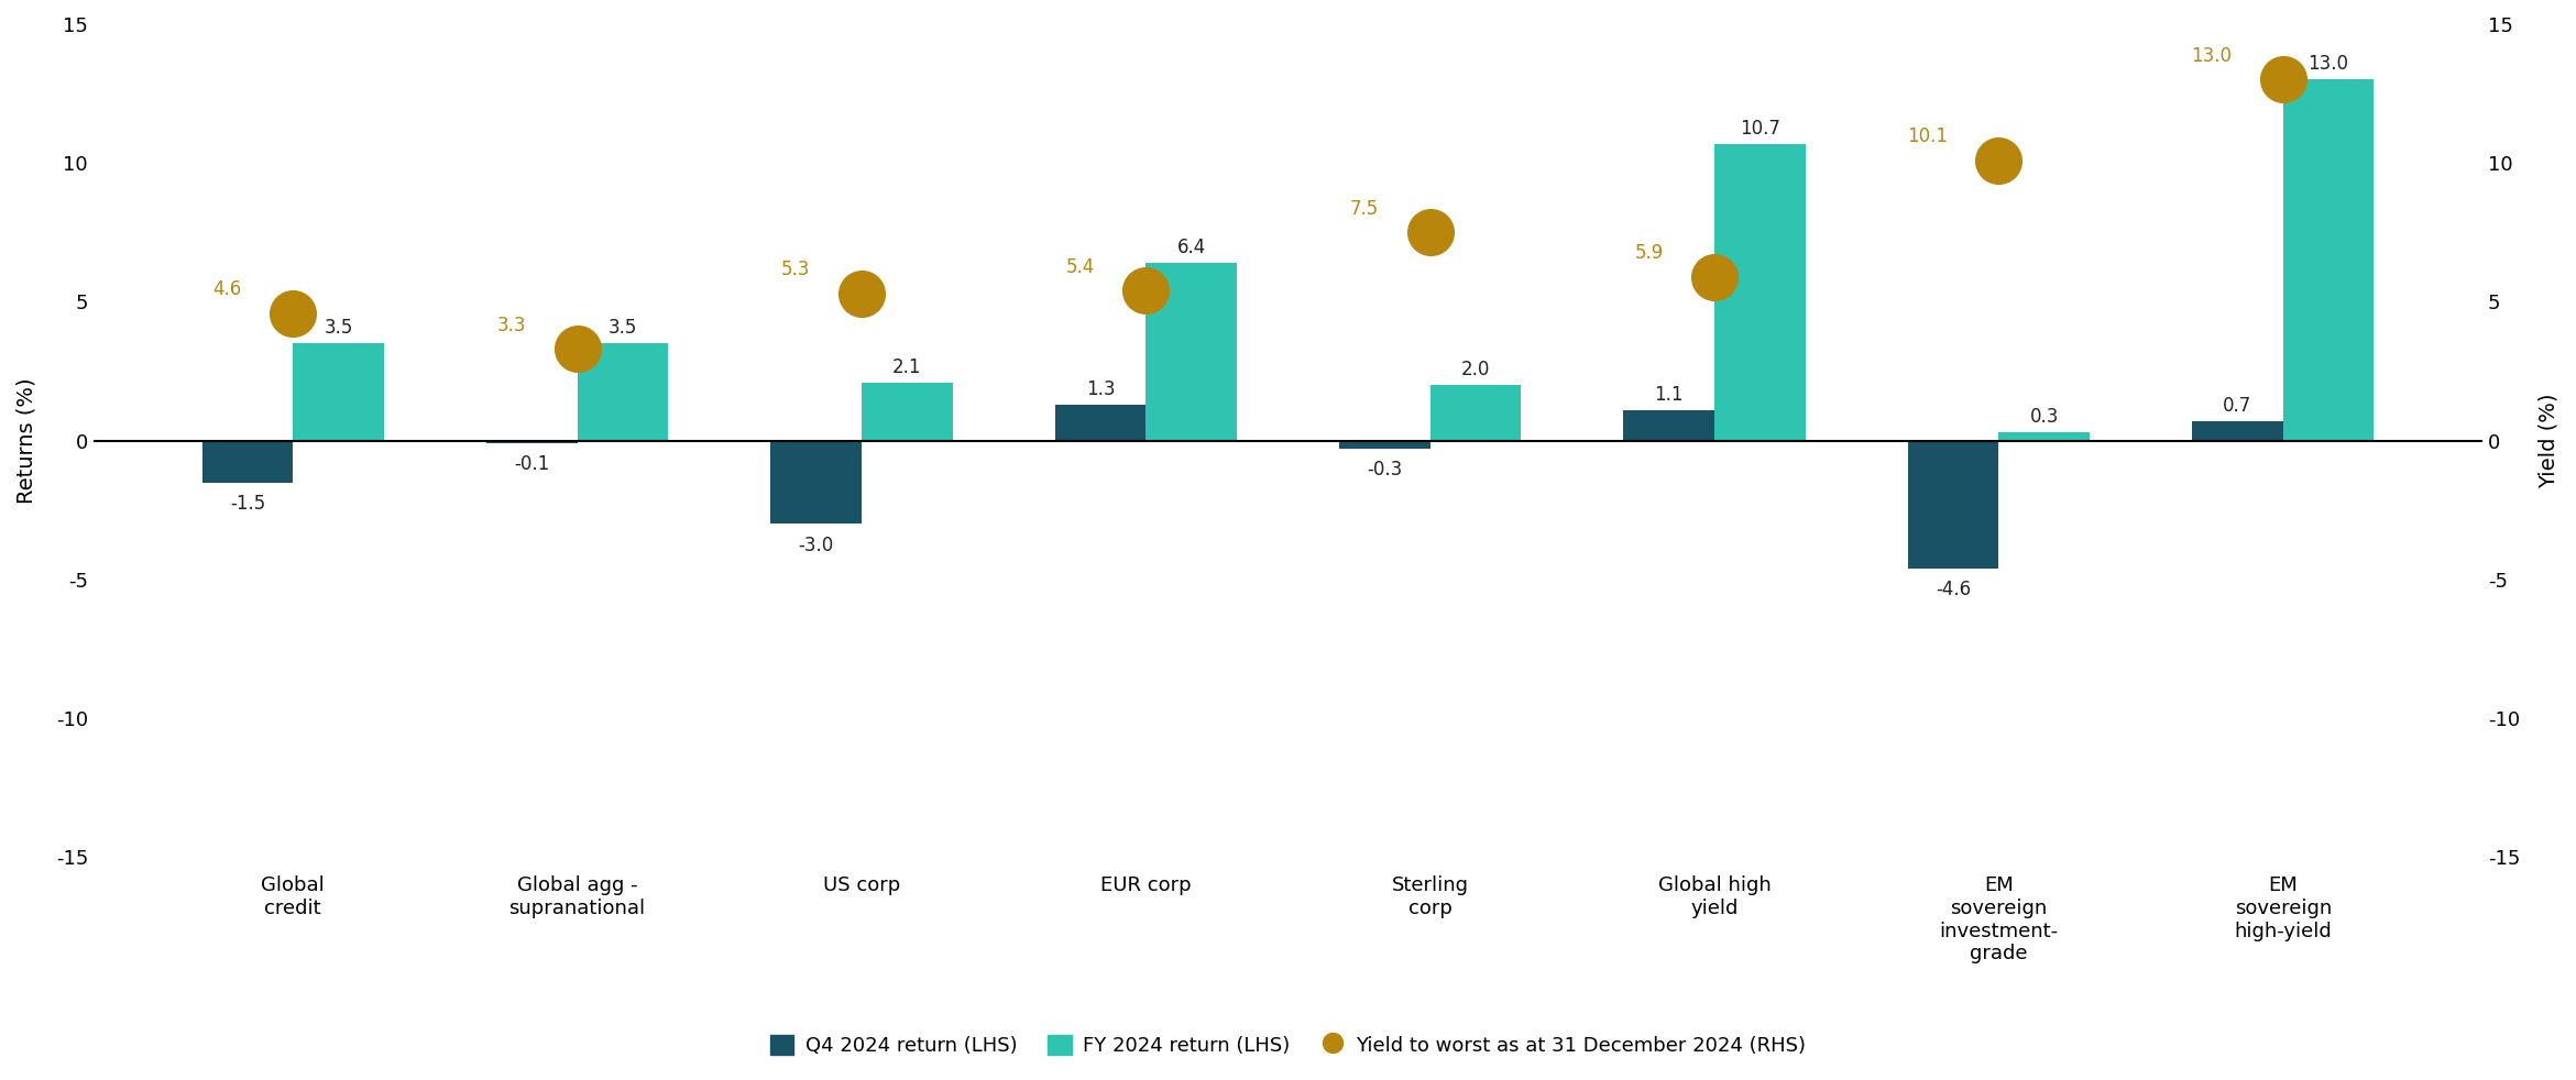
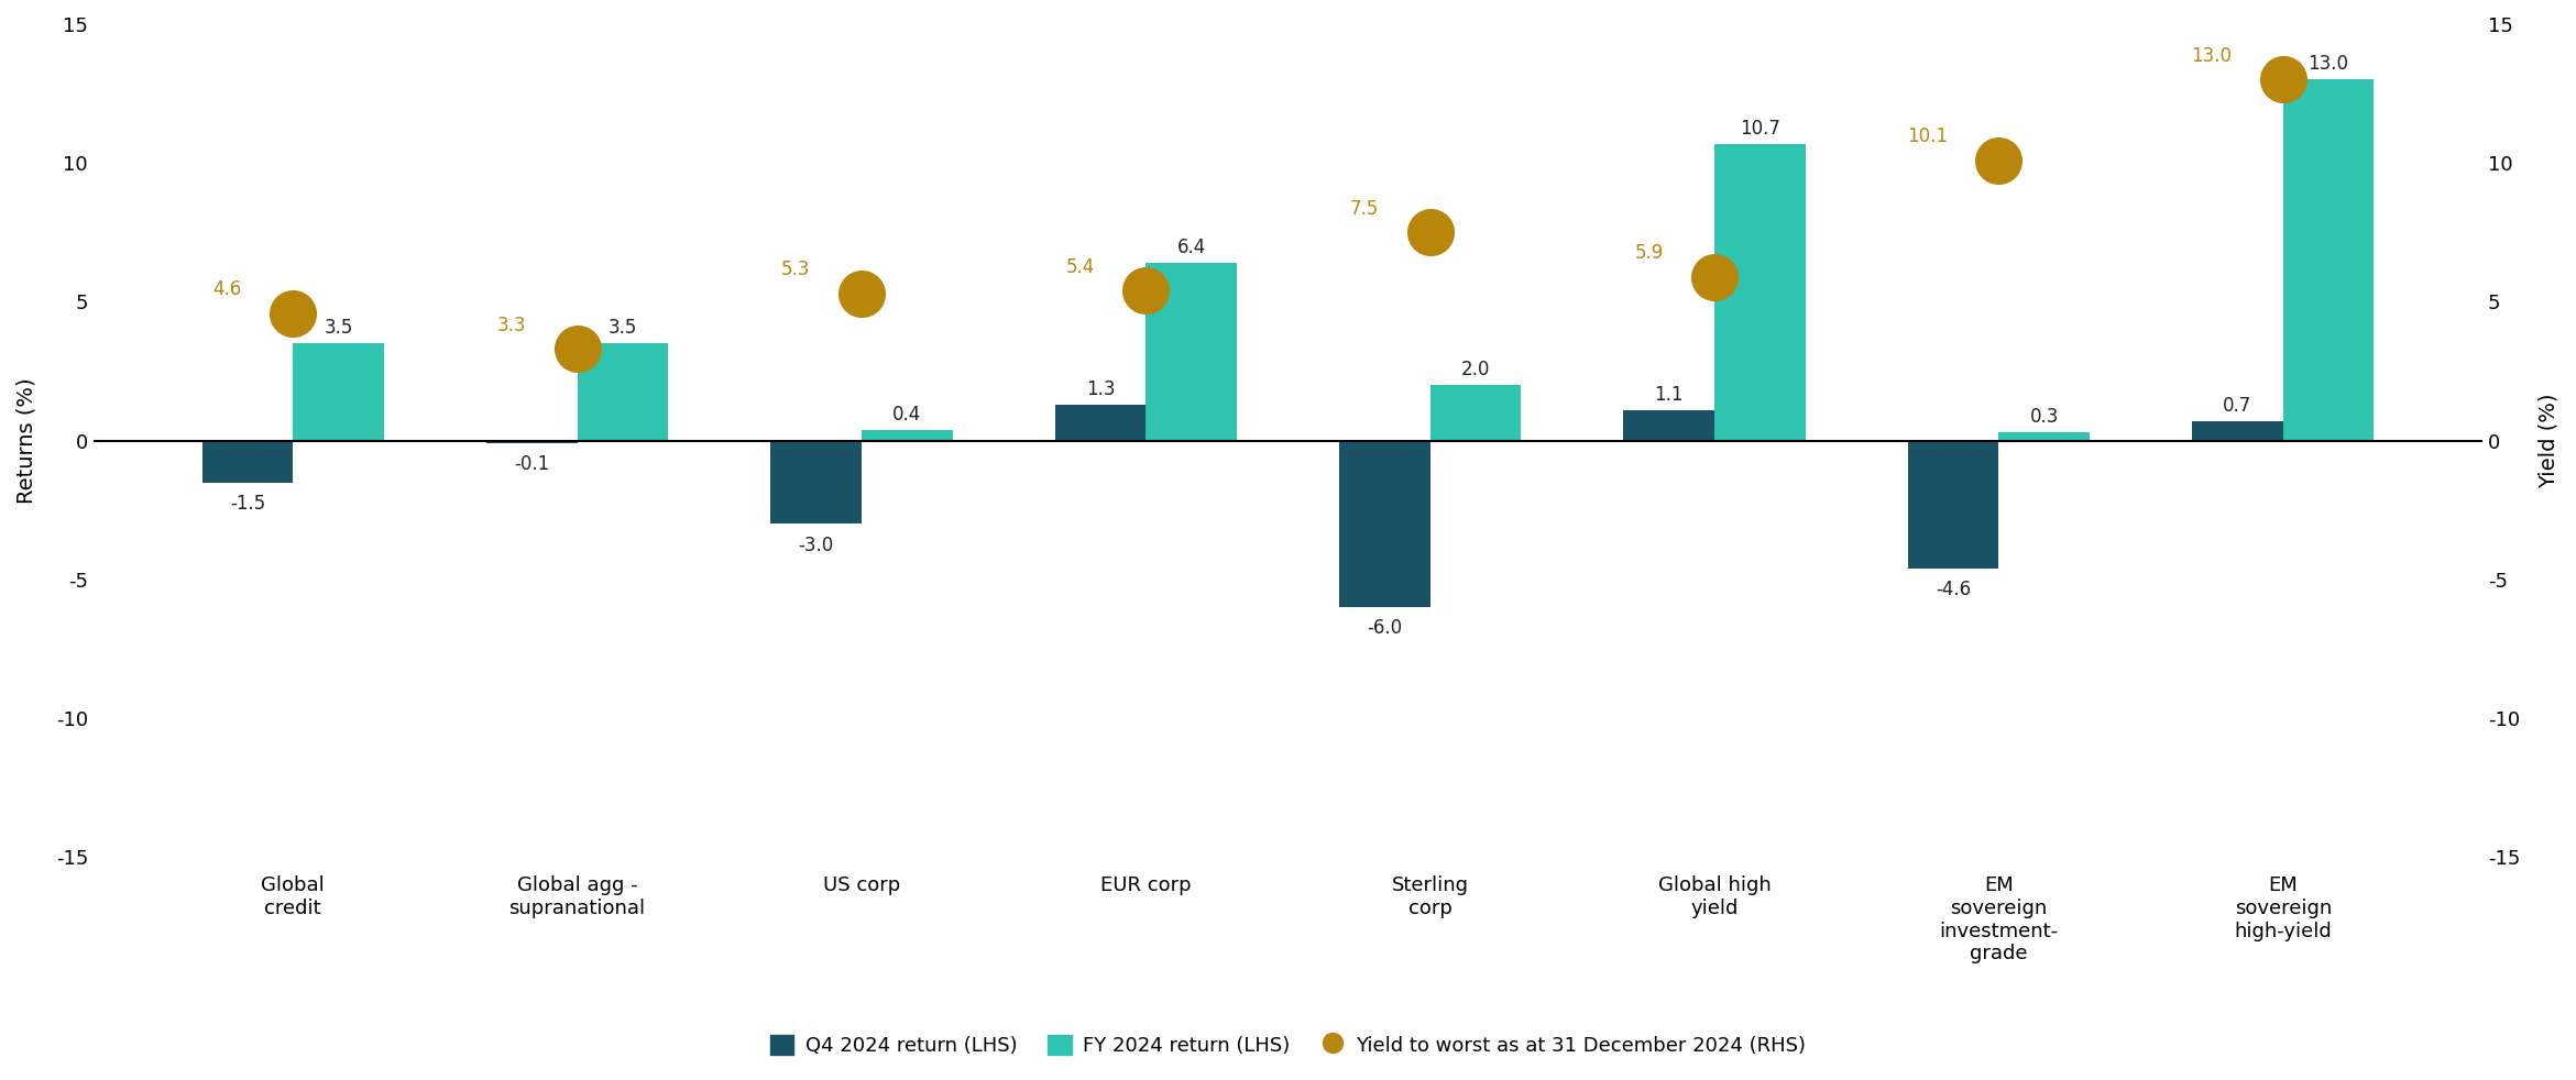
FY 2024 return (LHS)/US corp: 2.1 -> 0.4
Q4 2024 return (LHS)/Sterling corp: -0.3 -> -6.0
